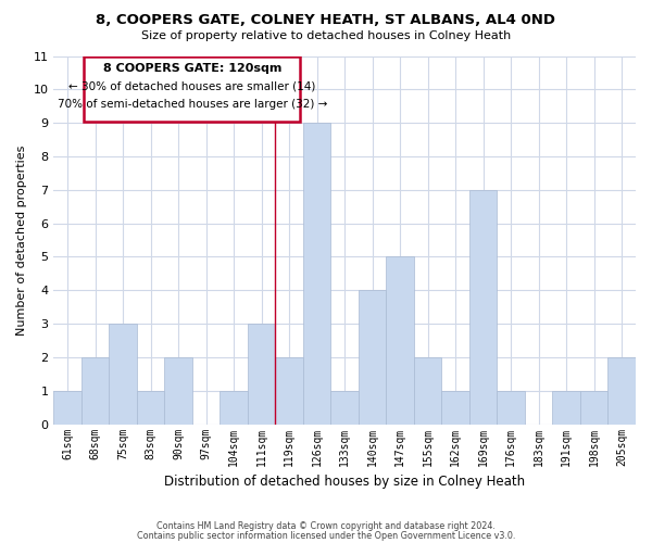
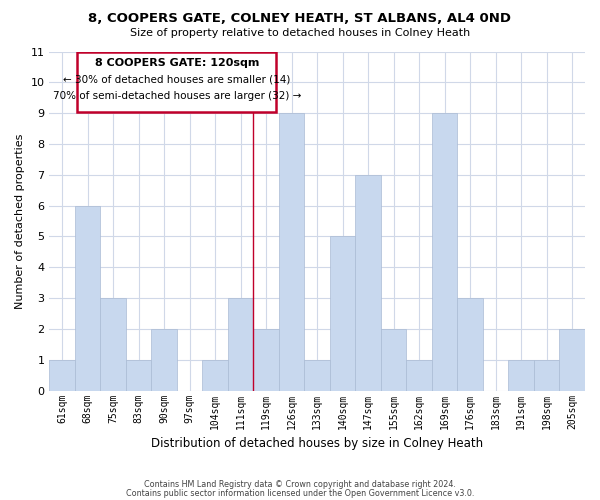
68sqm: 2 -> 6
140sqm: 4 -> 5
147sqm: 5 -> 7
169sqm: 7 -> 9
176sqm: 1 -> 3
